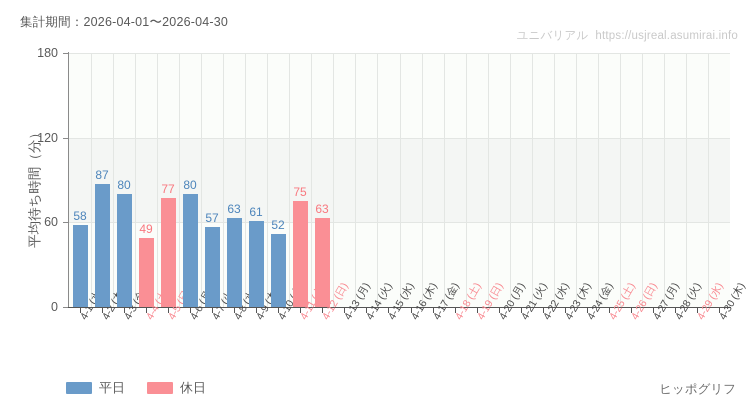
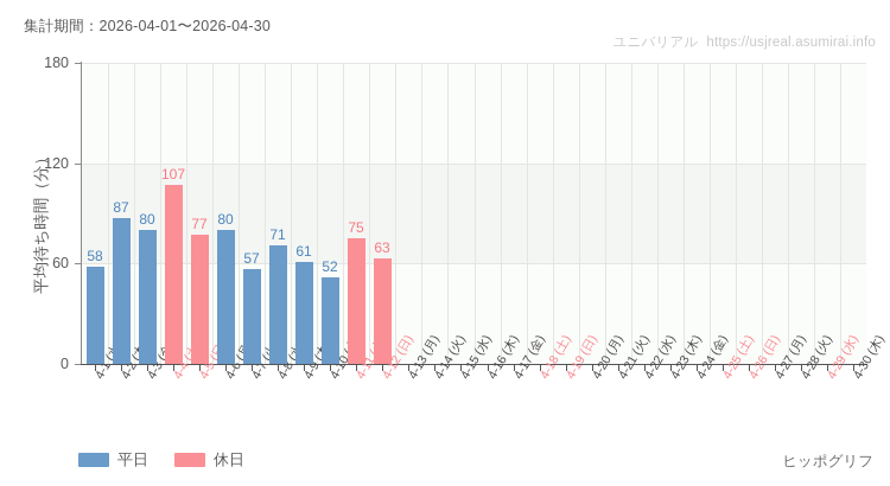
4-4 (土): 49 -> 107
4-8 (水): 63 -> 71
